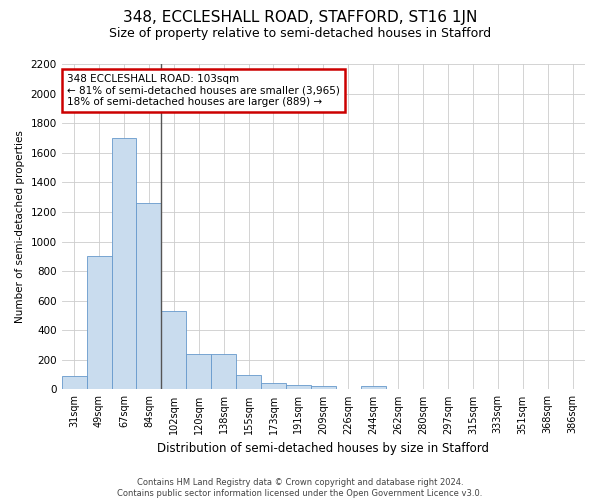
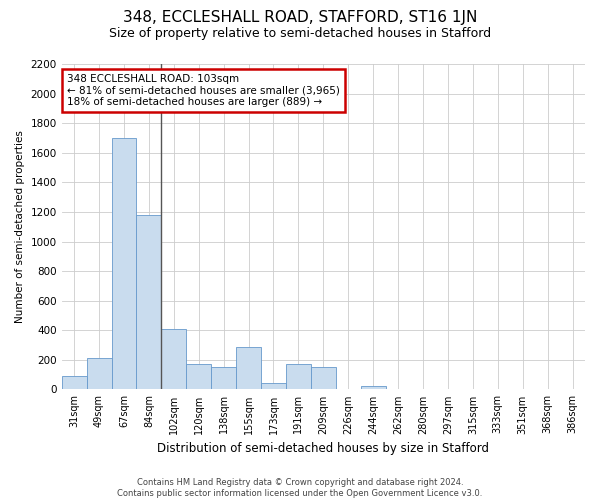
49sqm: 900 -> 210
84sqm: 1260 -> 1180
102sqm: 530 -> 410
120sqm: 240 -> 170
138sqm: 240 -> 150
155sqm: 100 -> 290
191sqm: 30 -> 170
209sqm: 20 -> 150
